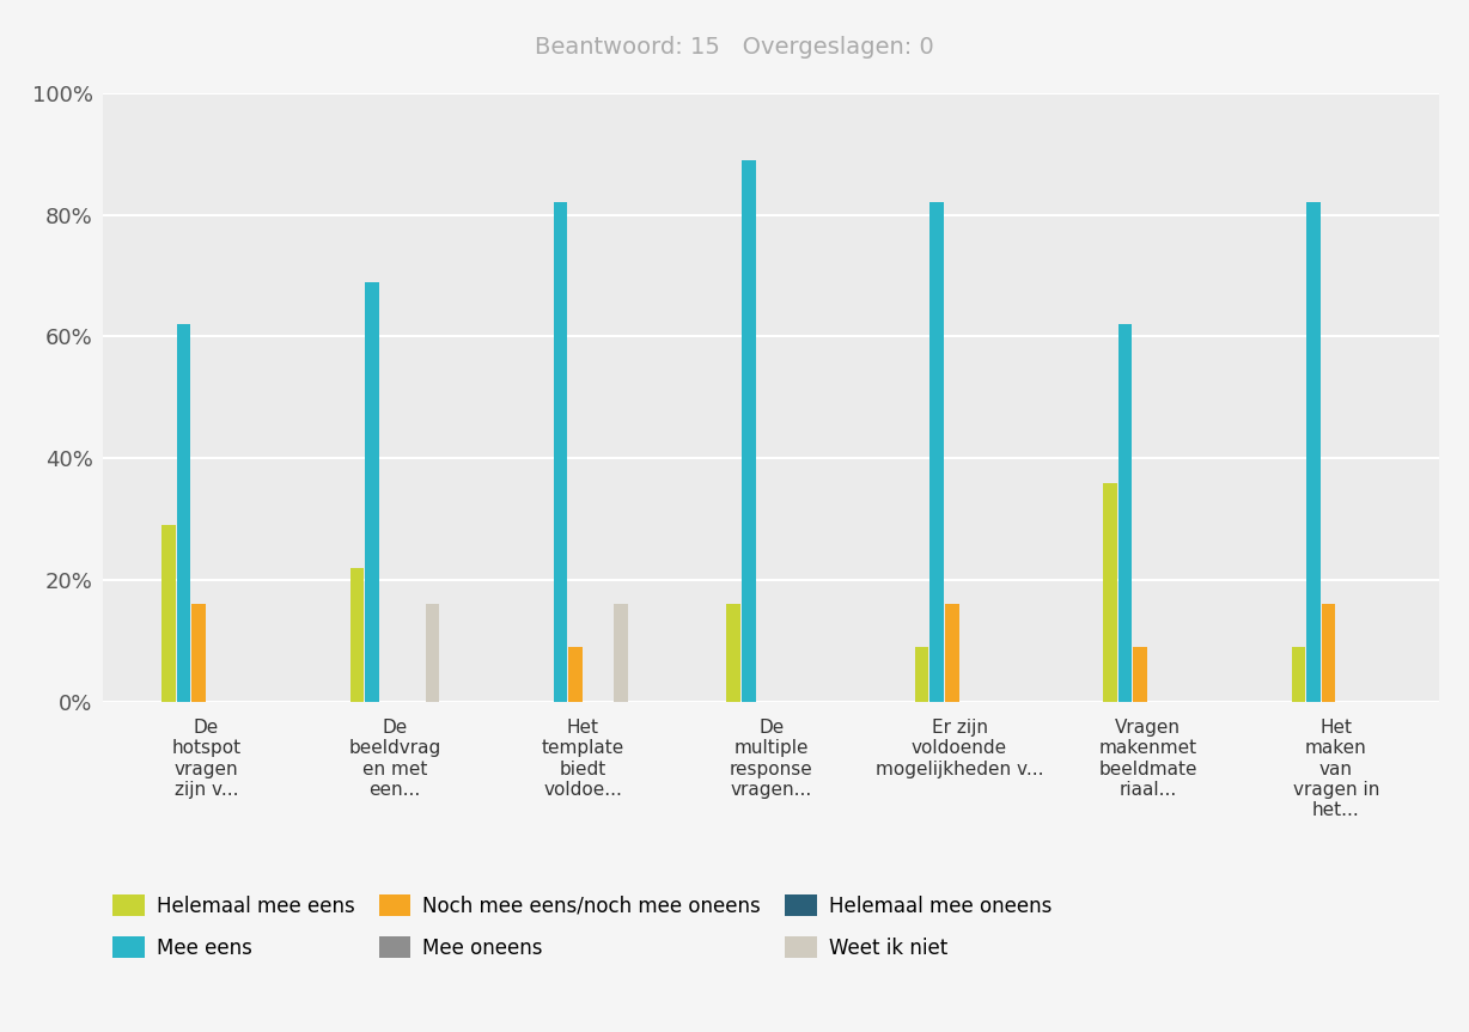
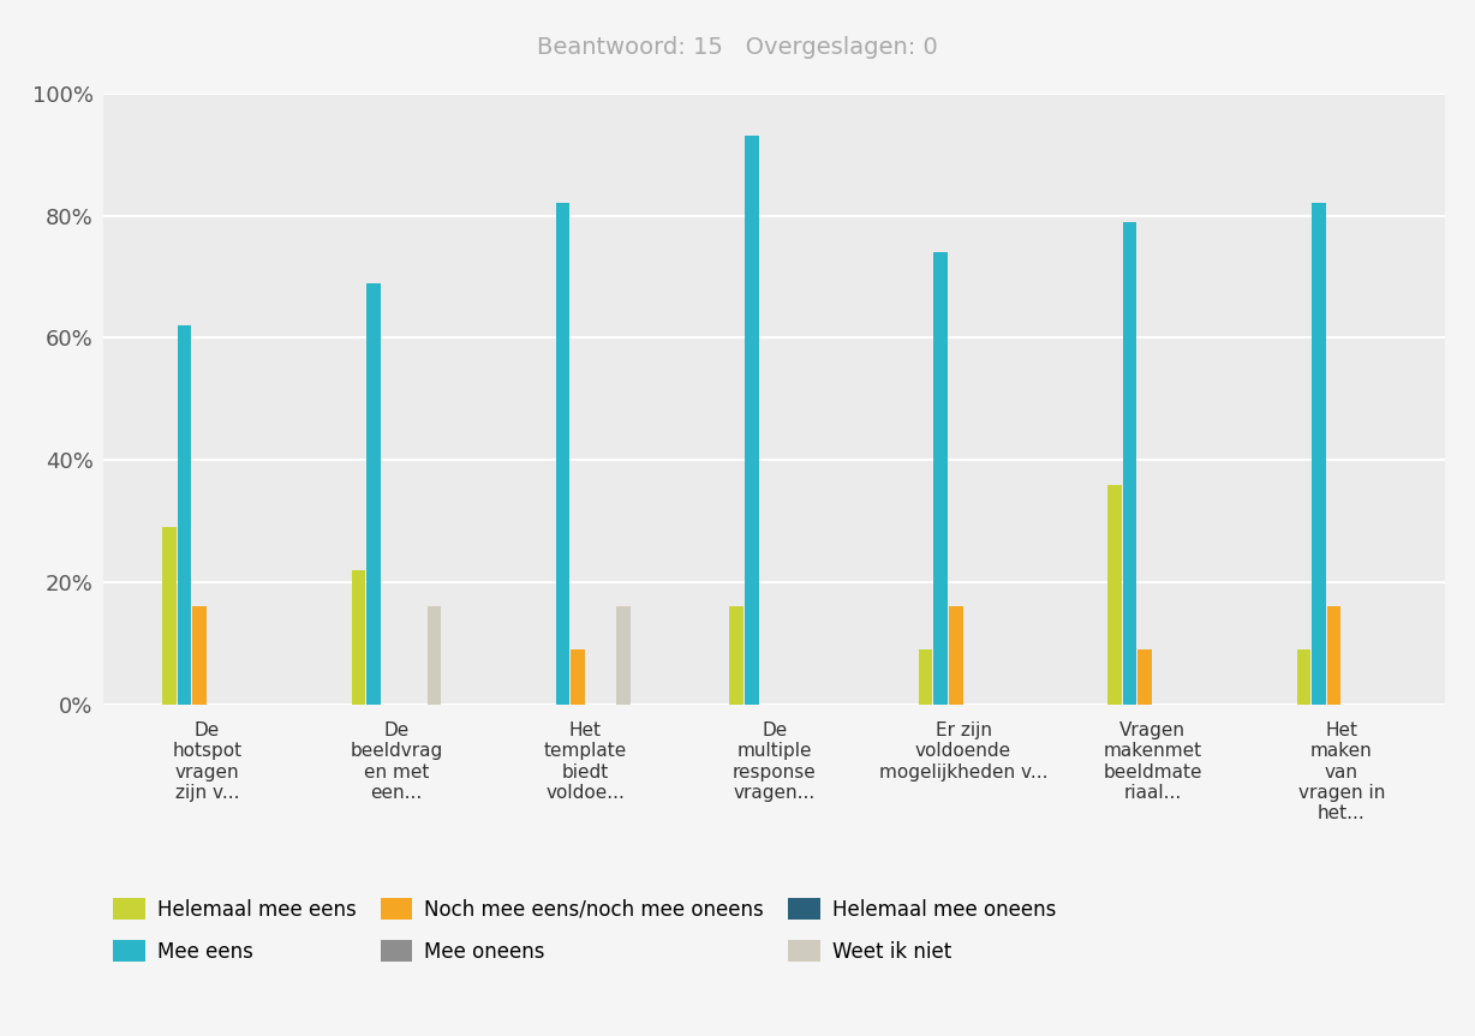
Mee eens/De multiple response vragen...: 89% -> 93%
Mee eens/Er zijn voldoende mogelijkheden v...: 82% -> 74%
Mee eens/Vragen makenmet beeldmate riaal...: 62% -> 79%
